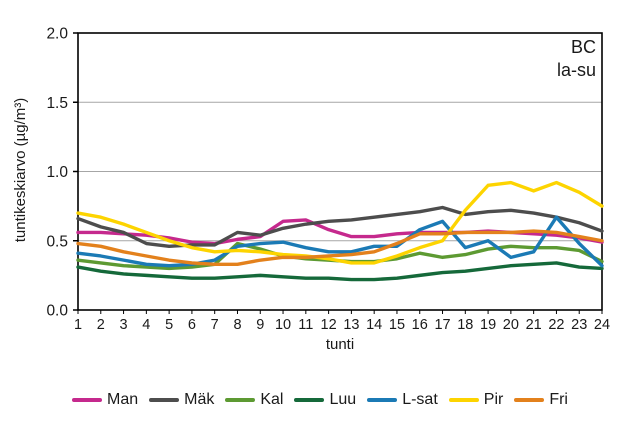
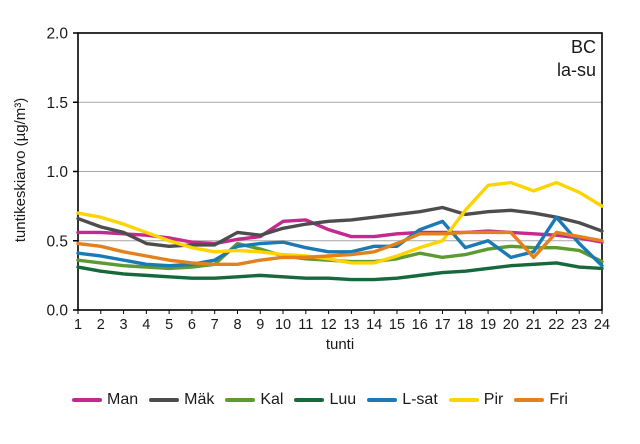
Fri/21: 0.57 -> 0.38
